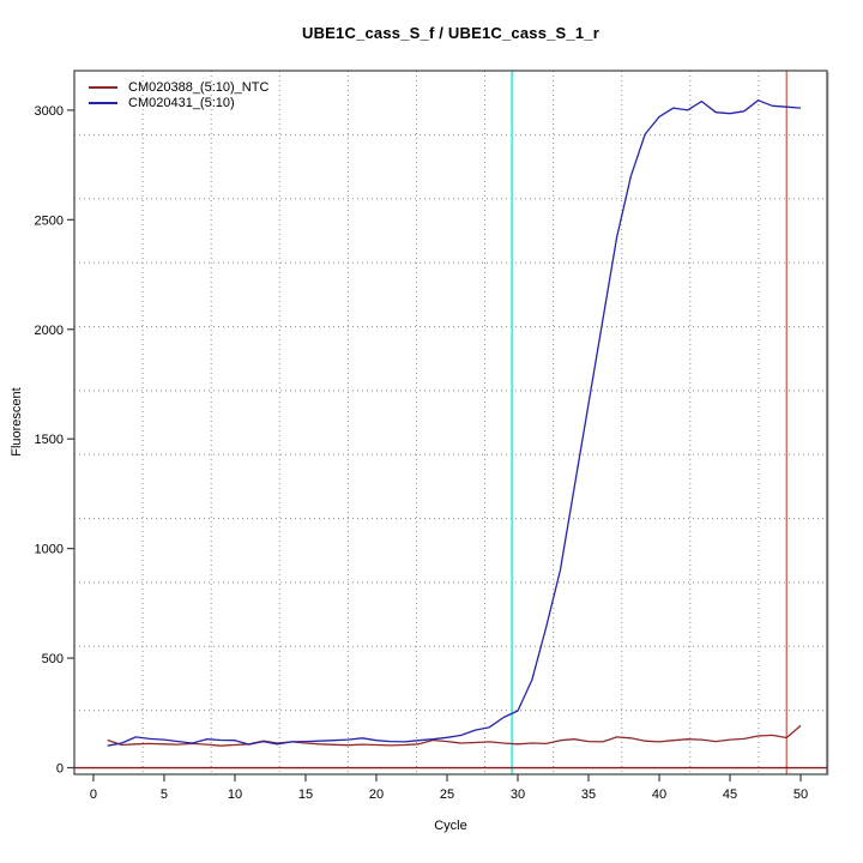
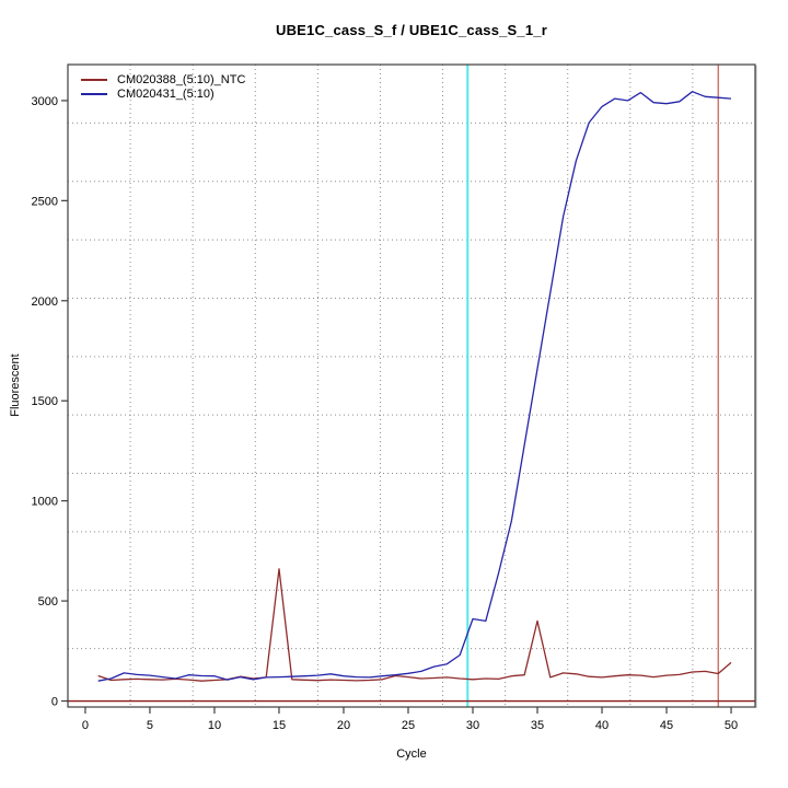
CM020388_(5:10)_NTC/15: 110 -> 660
CM020431_(5:10)/30: 260 -> 410
CM020388_(5:10)_NTC/35: 120 -> 400
